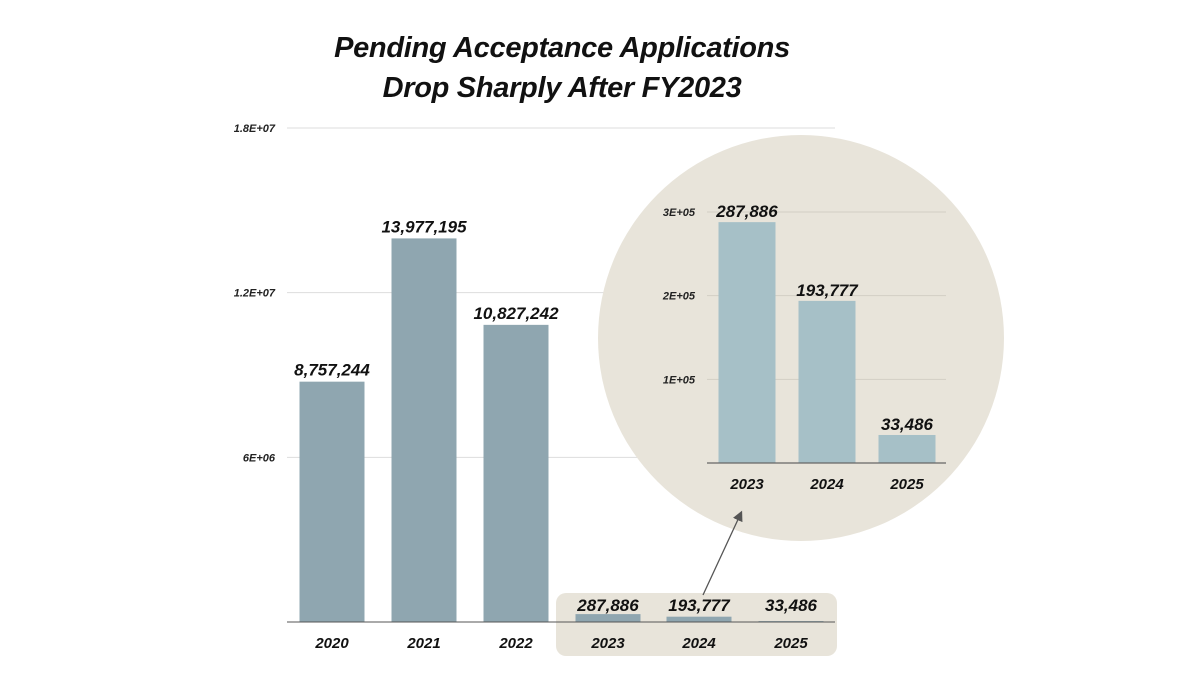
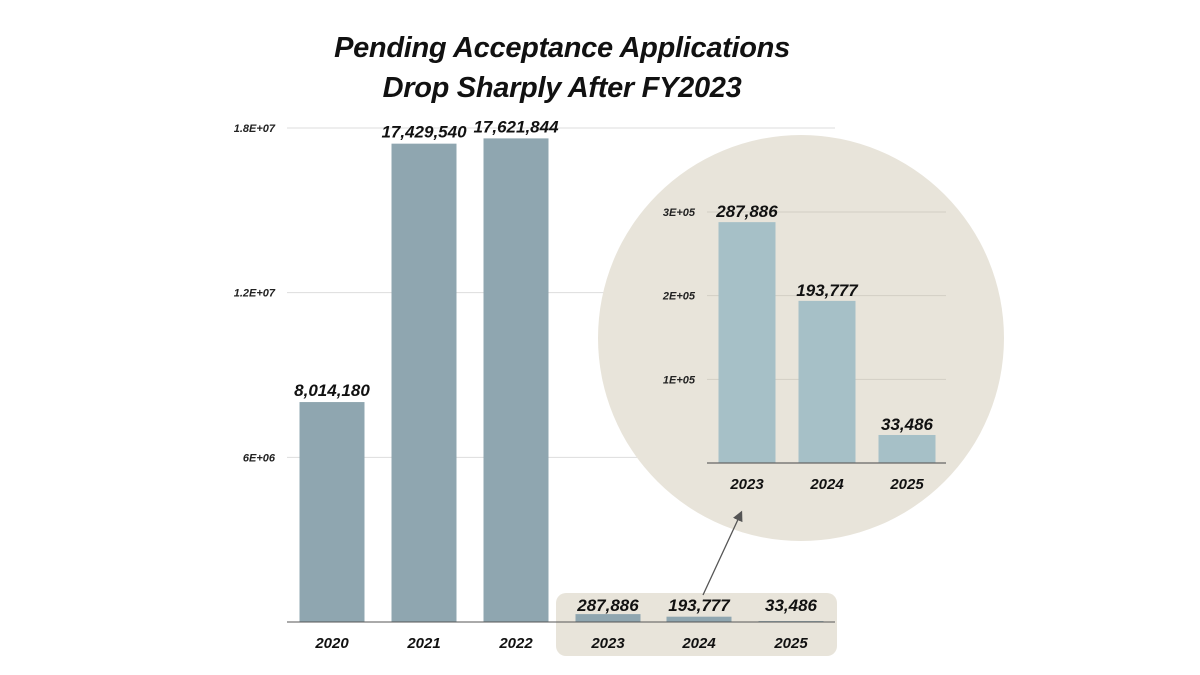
2020: 8,757,244 -> 8,014,180
2021: 13,977,195 -> 17,429,540
2022: 10,827,242 -> 17,621,844
